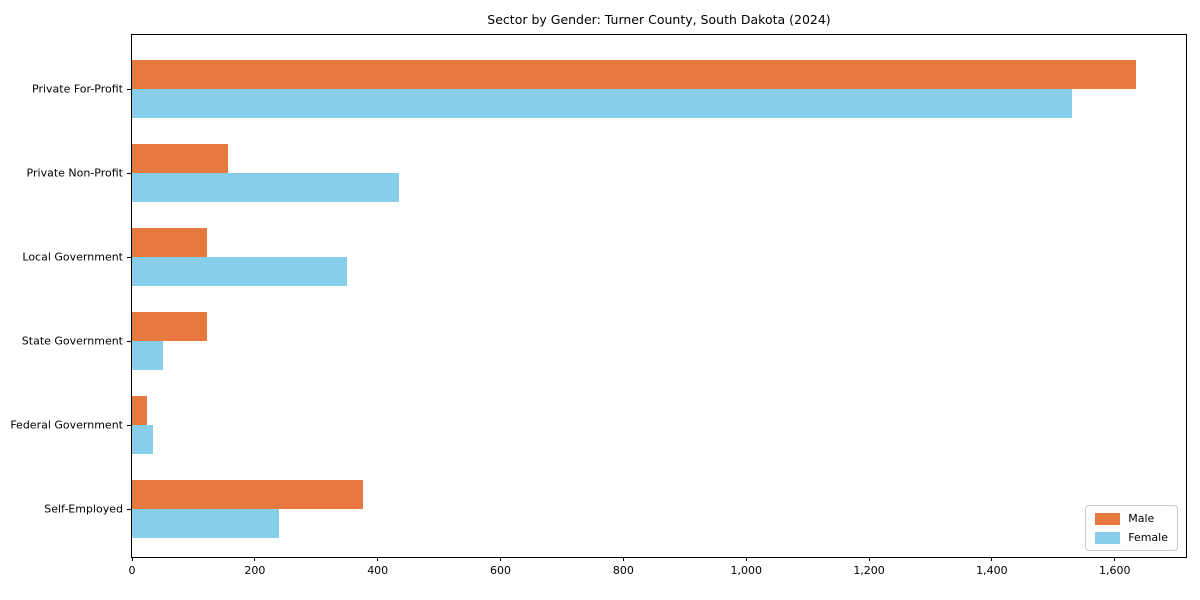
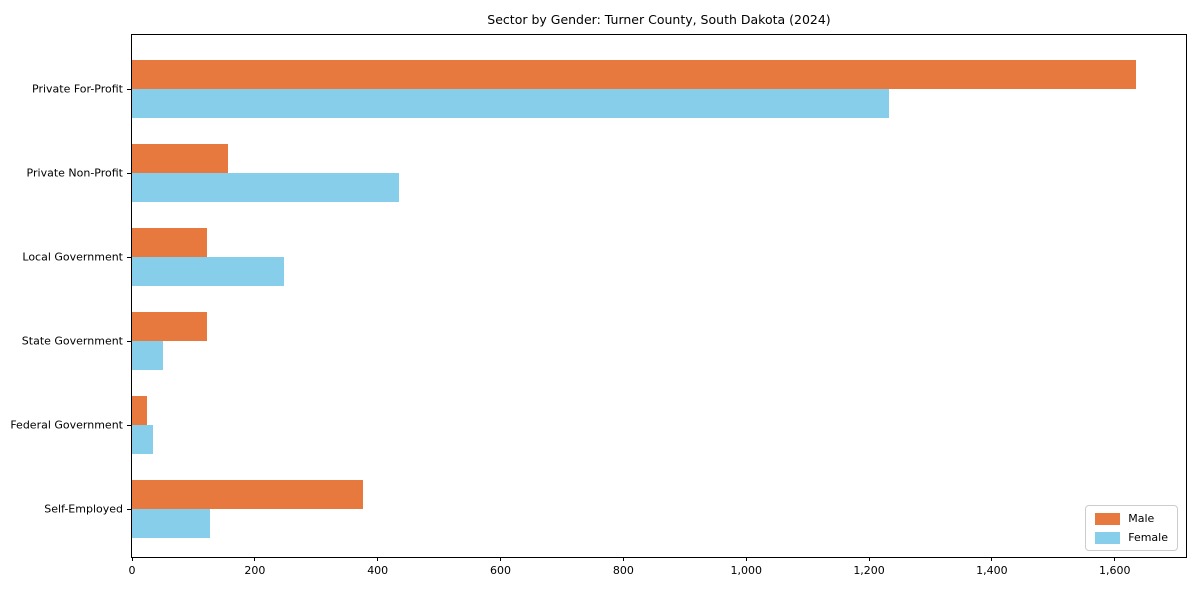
Female/Private For-Profit: 1530 -> 1230
Female/Local Government: 350 -> 250
Female/Self-Employed: 240 -> 130
